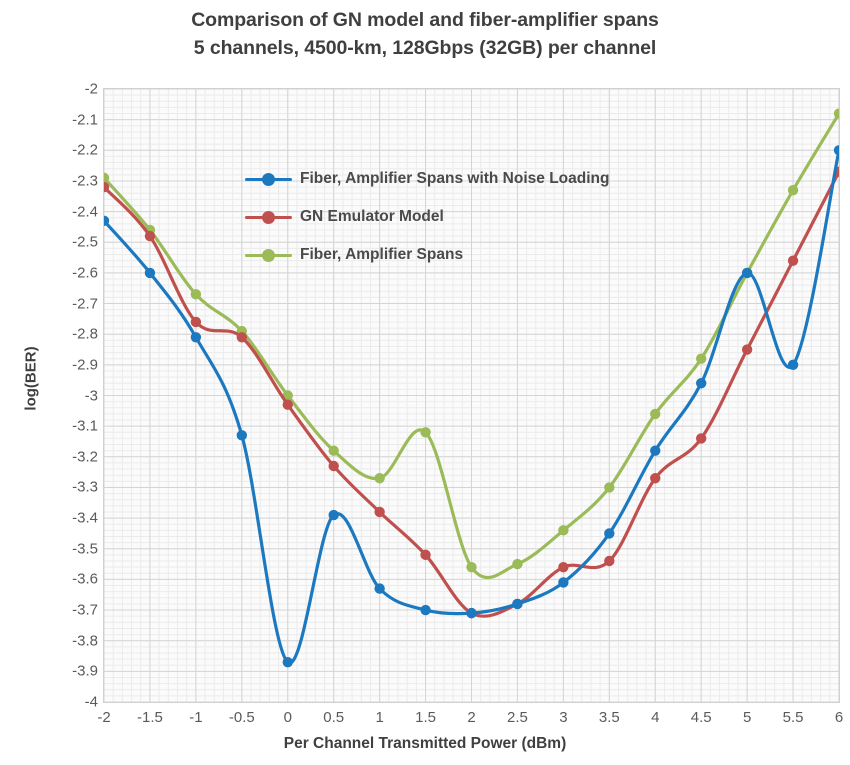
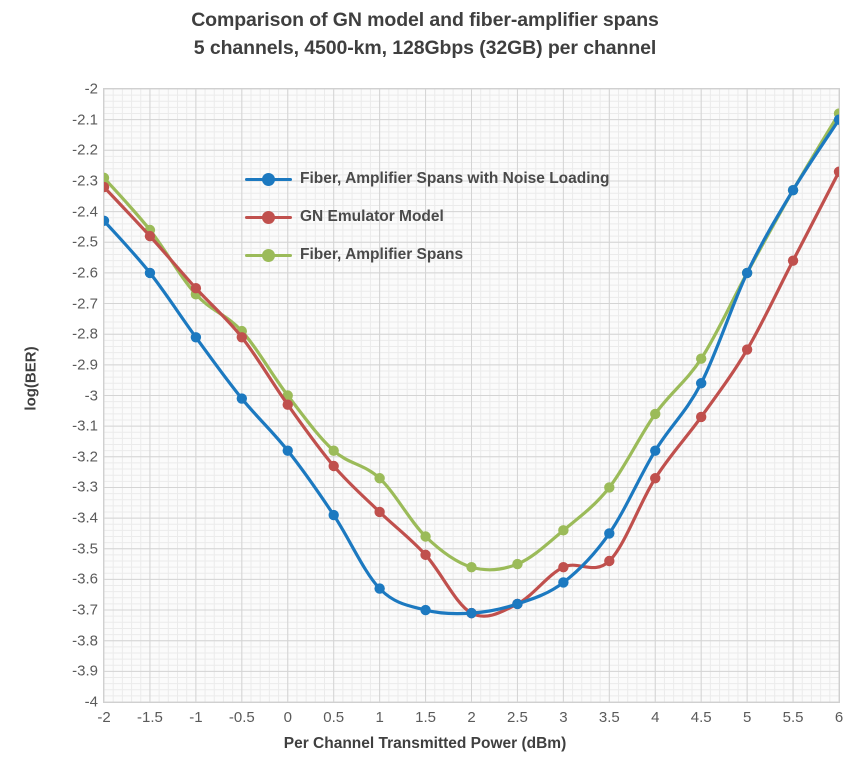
GN Emulator Model/-1: -2.76 -> -2.65
Fiber, Amplifier Spans with Noise Loading/-0.5: -3.13 -> -3.01
Fiber, Amplifier Spans with Noise Loading/0: -3.87 -> -3.18
Fiber, Amplifier Spans/1.5: -3.12 -> -3.46
GN Emulator Model/4.5: -3.14 -> -3.07
Fiber, Amplifier Spans with Noise Loading/5.5: -2.90 -> -2.33
Fiber, Amplifier Spans with Noise Loading/6: -2.20 -> -2.10
